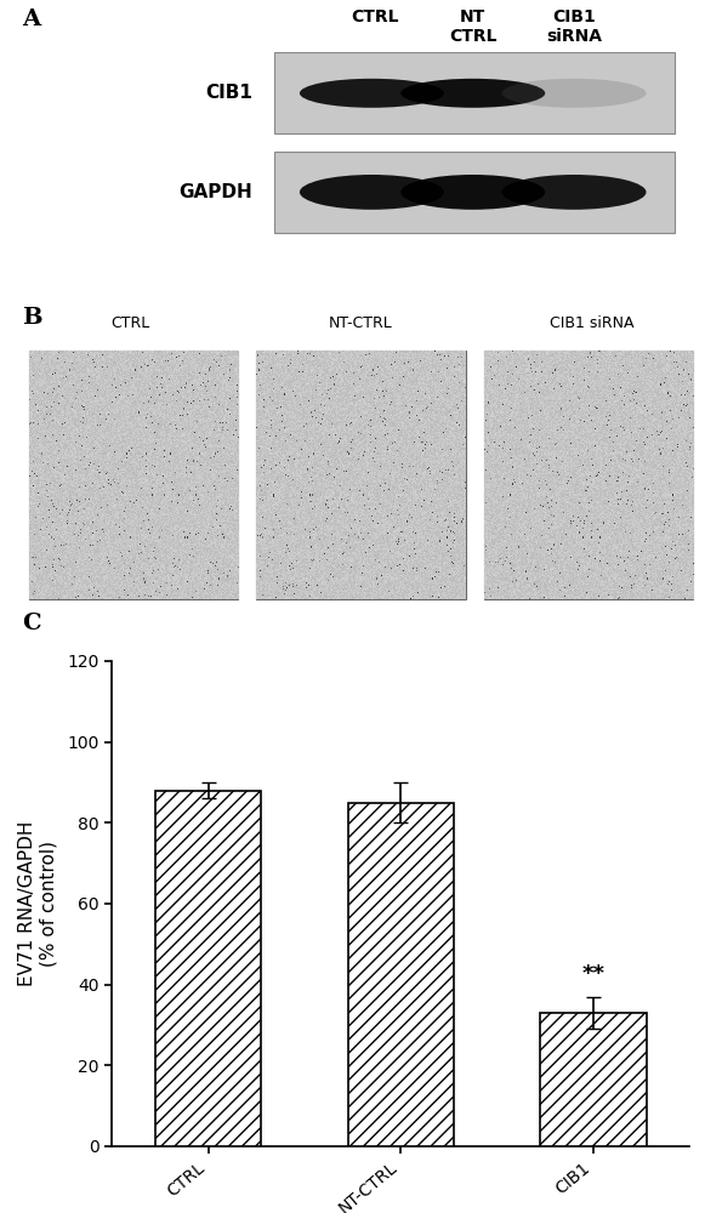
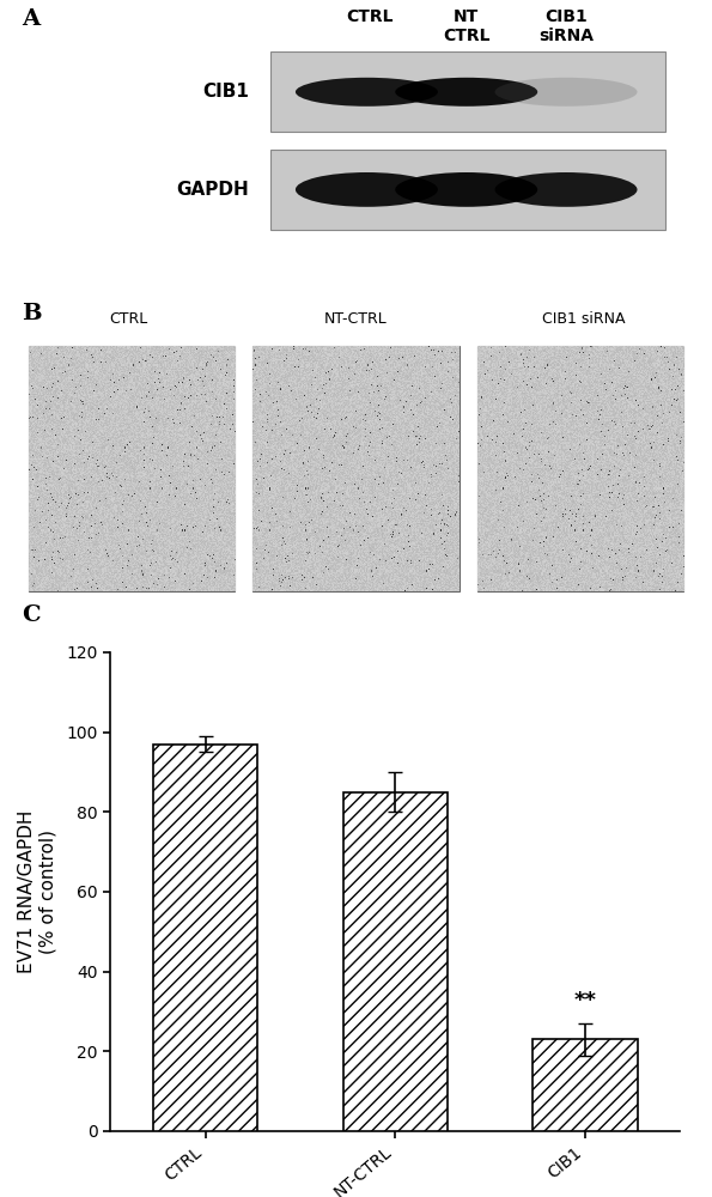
CTRL: 88 -> 97
CIB1: 33 -> 23
